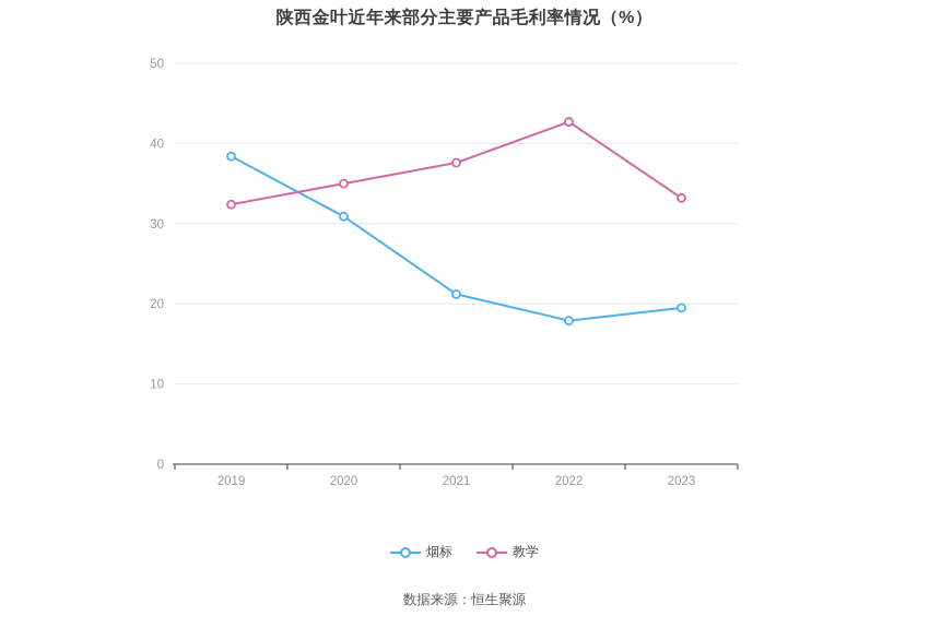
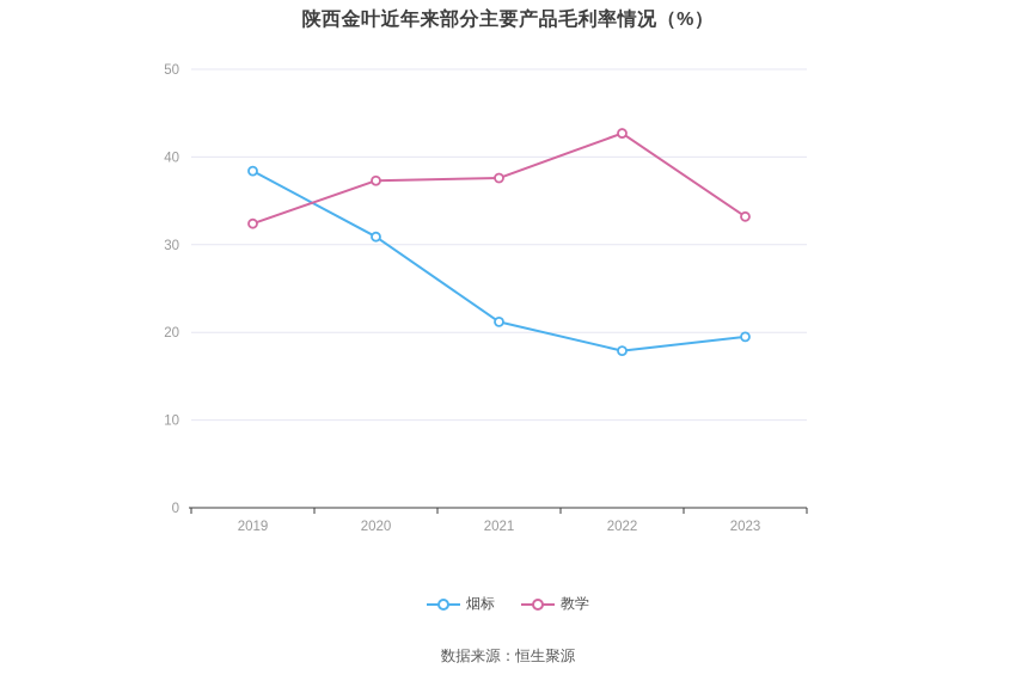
教学/2020: 35 -> 37
